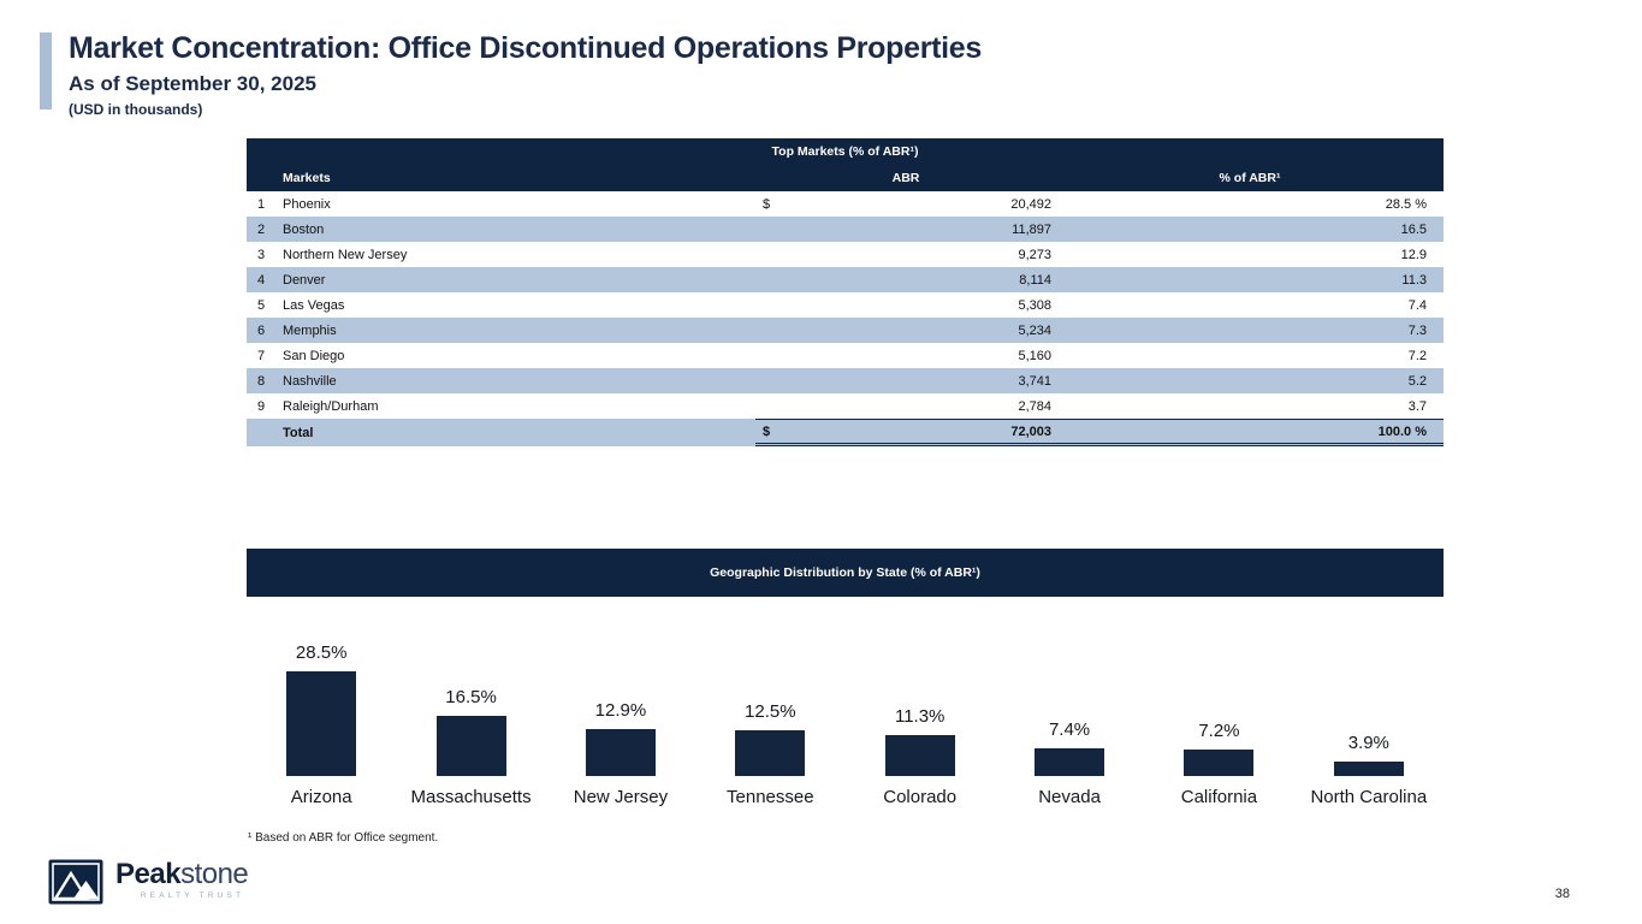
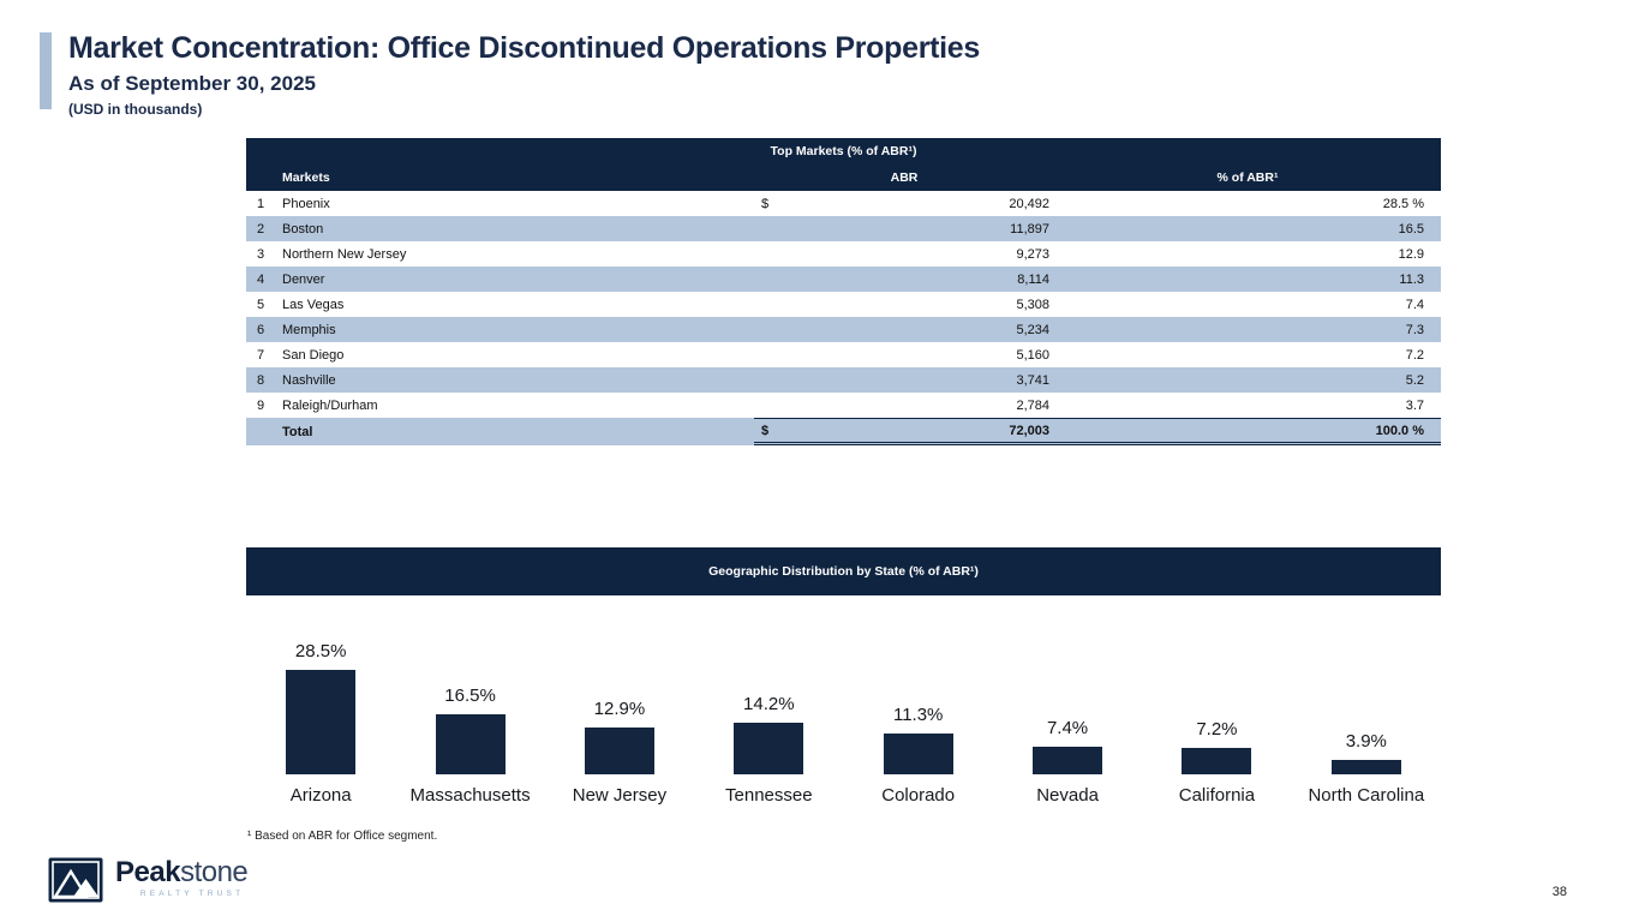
Tennessee: 12.5% -> 14.2%
